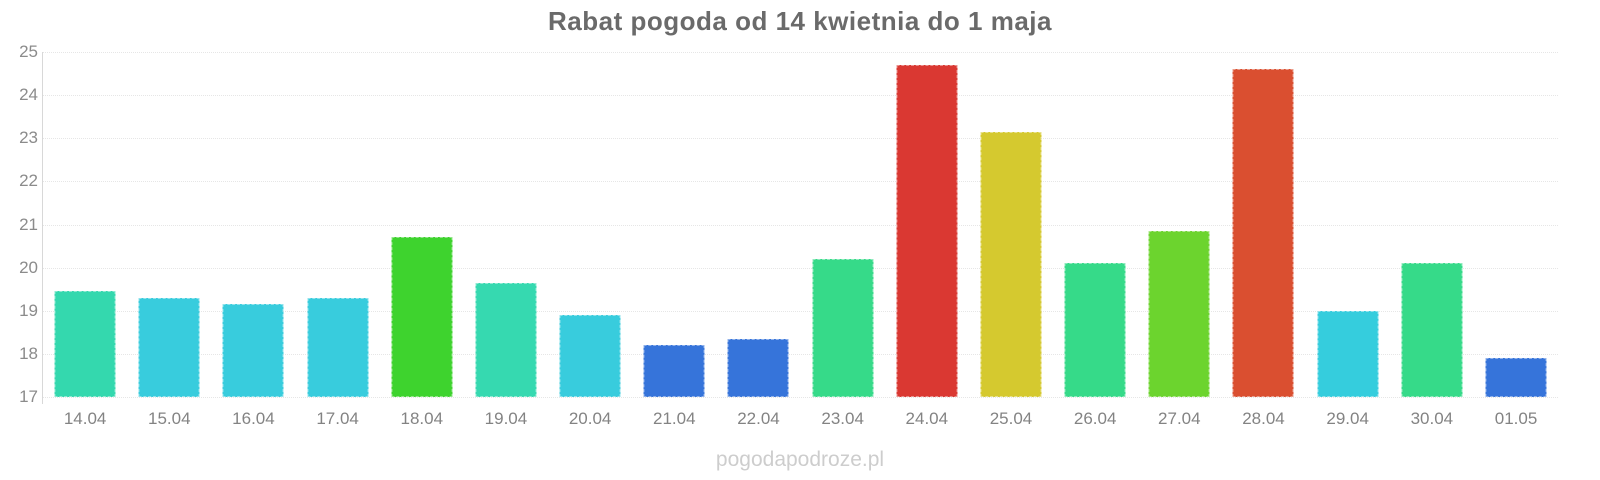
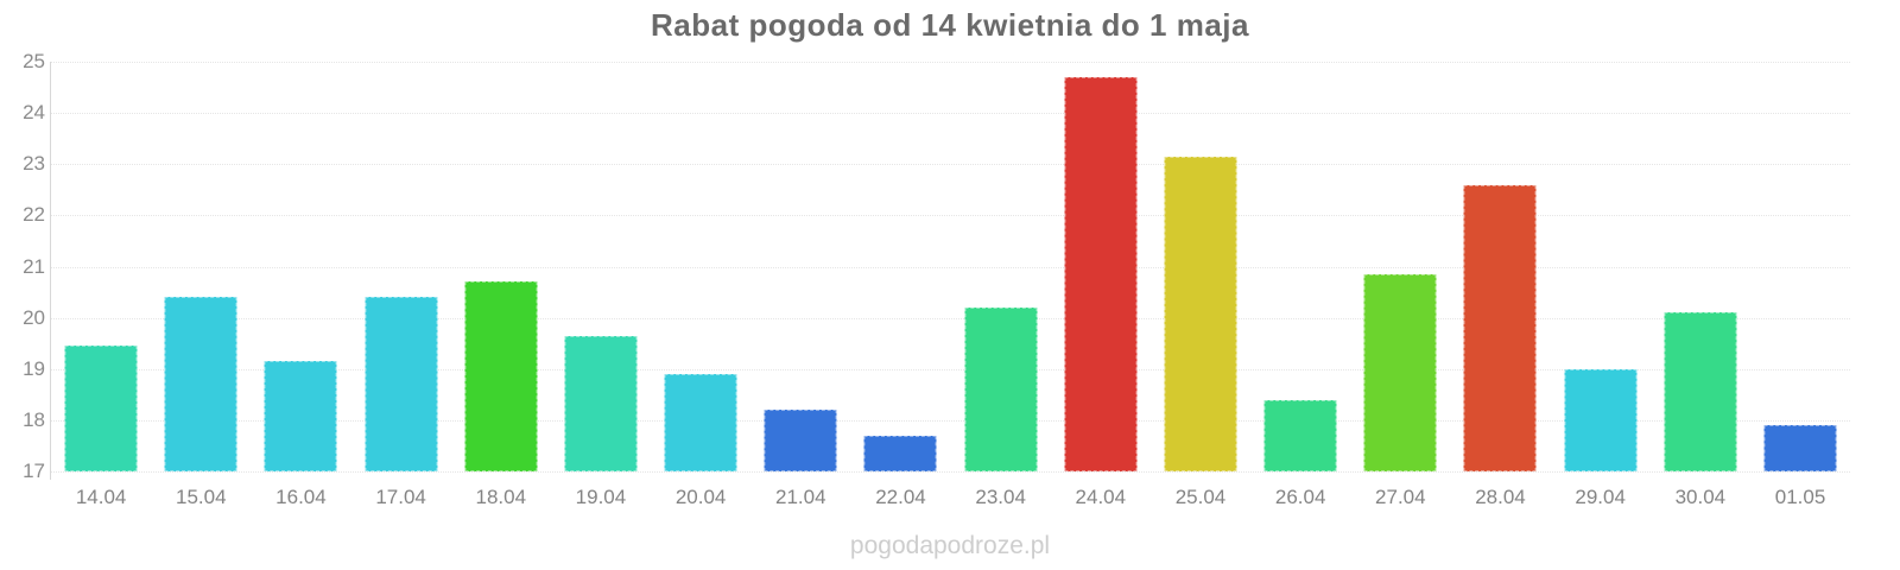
15.04: 19.3 -> 20.4
17.04: 19.3 -> 20.4
22.04: 18.4 -> 17.7
26.04: 20.1 -> 18.4
28.04: 24.6 -> 22.6
